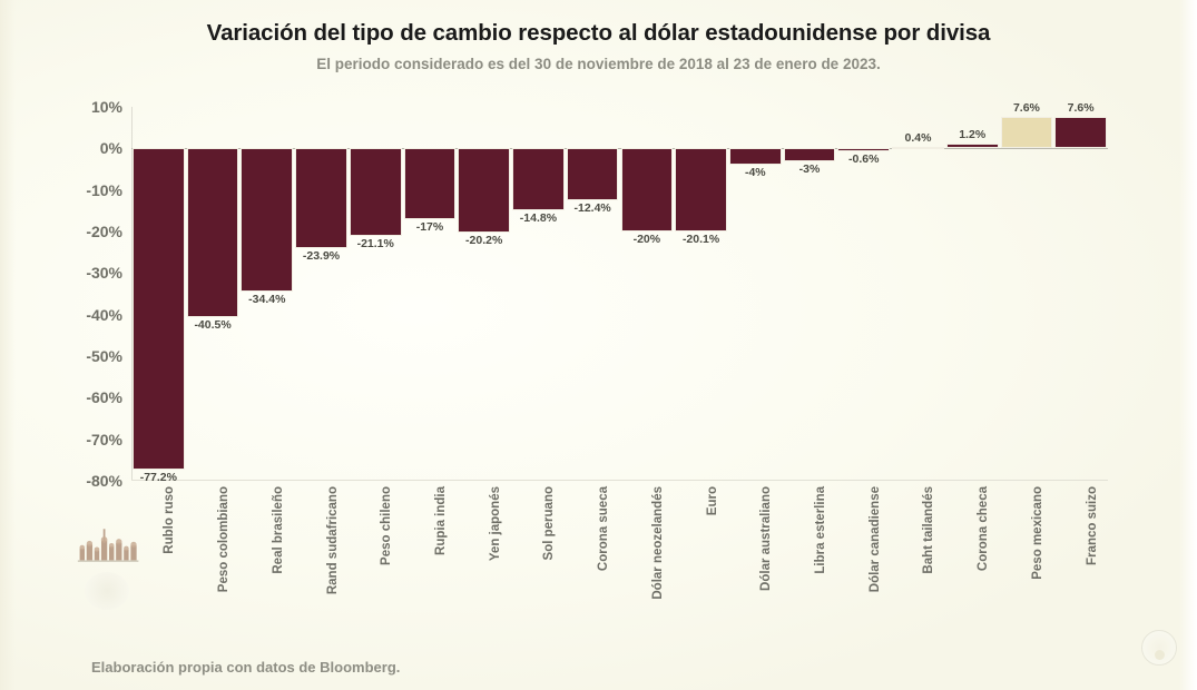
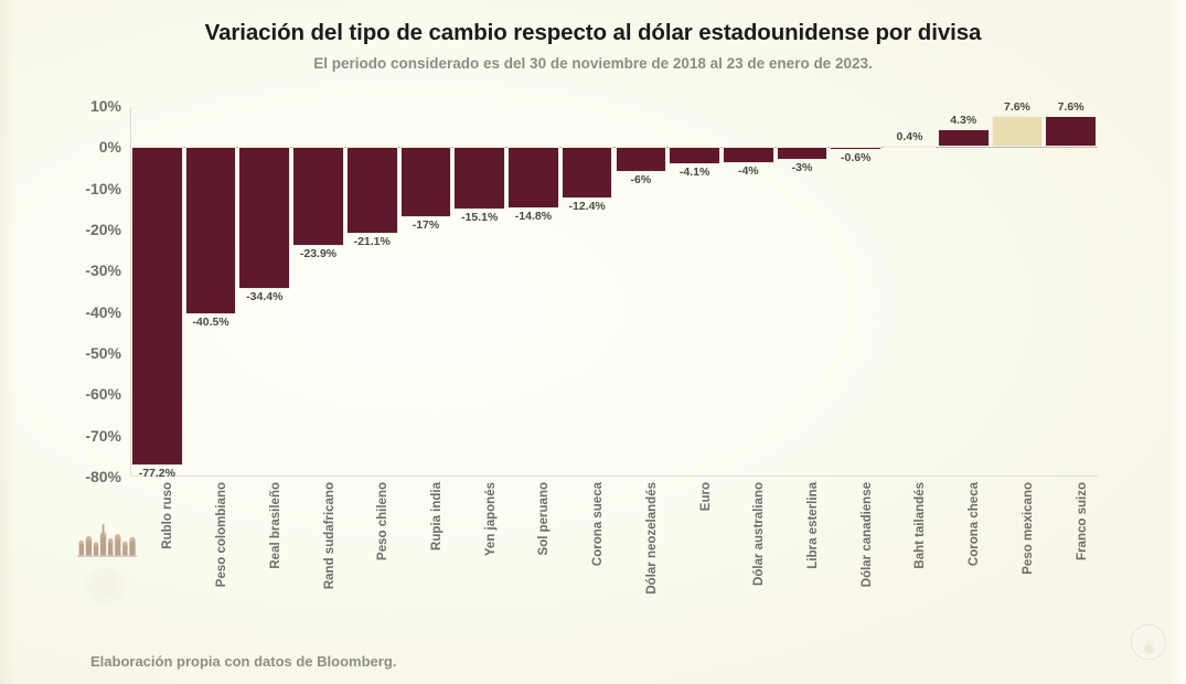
Yen japonés: -20.2% -> -15.1%
Dólar neozelandés: -20% -> -6%
Euro: -20.1% -> -4.1%
Corona checa: 1.2% -> 4.3%
